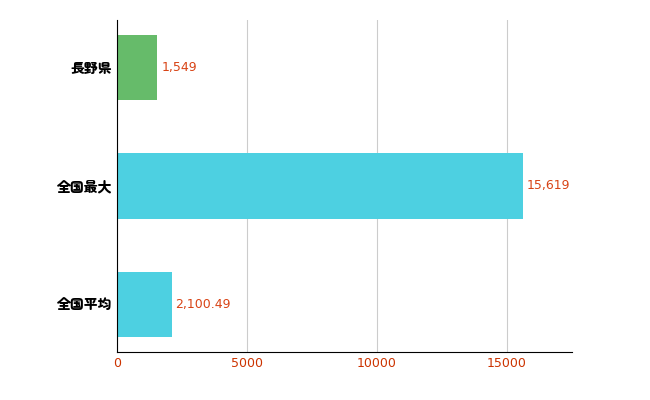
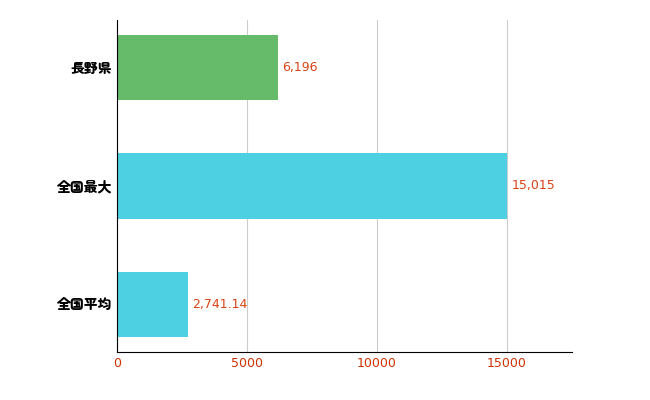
長野県: 1,549 -> 6,196
全国最大: 15,619 -> 15,015
全国平均: 2,100.49 -> 2,741.14
